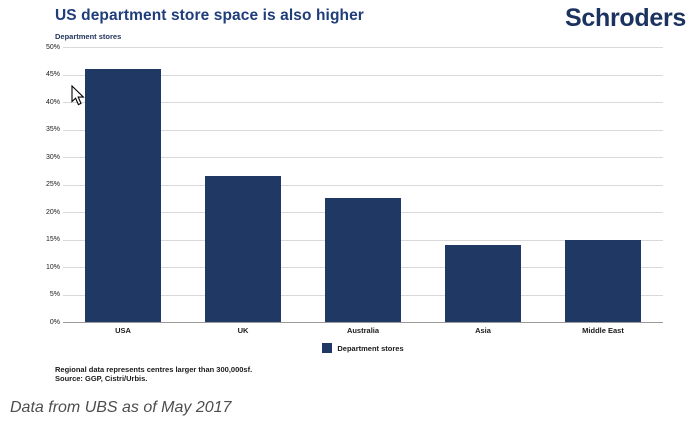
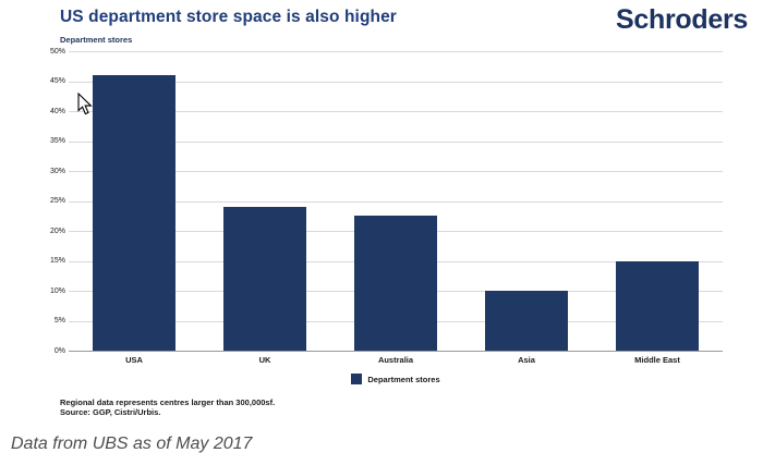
UK: 26% -> 24%
Asia: 14% -> 10%
